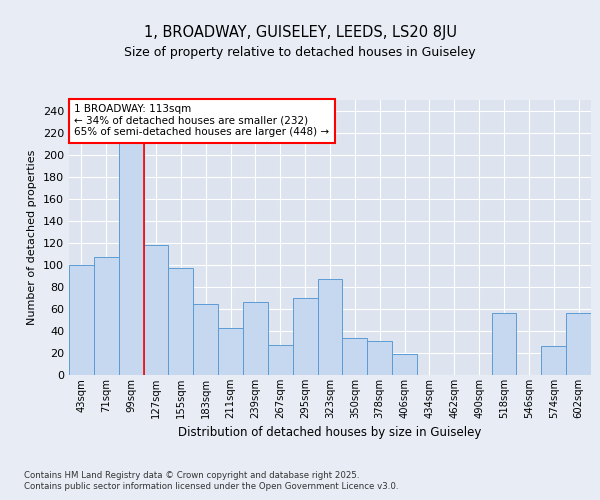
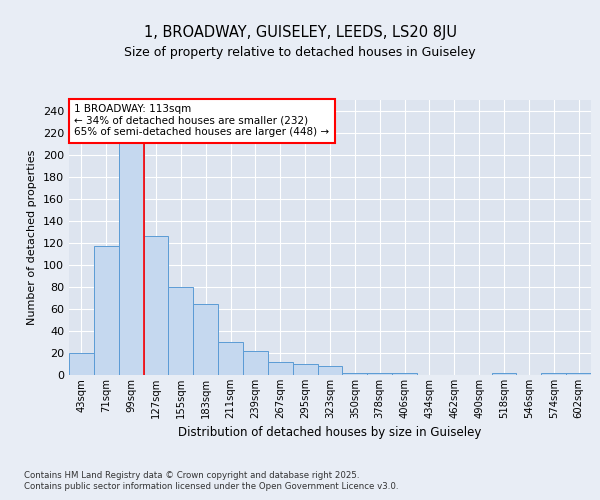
43sqm: 100 -> 20
71sqm: 107 -> 117
127sqm: 118 -> 126
155sqm: 97 -> 80
211sqm: 43 -> 30
239sqm: 66 -> 22
267sqm: 27 -> 12
295sqm: 70 -> 10
323sqm: 87 -> 8
350sqm: 34 -> 2
378sqm: 31 -> 2
406sqm: 19 -> 2
518sqm: 56 -> 2
574sqm: 26 -> 2
602sqm: 56 -> 2
